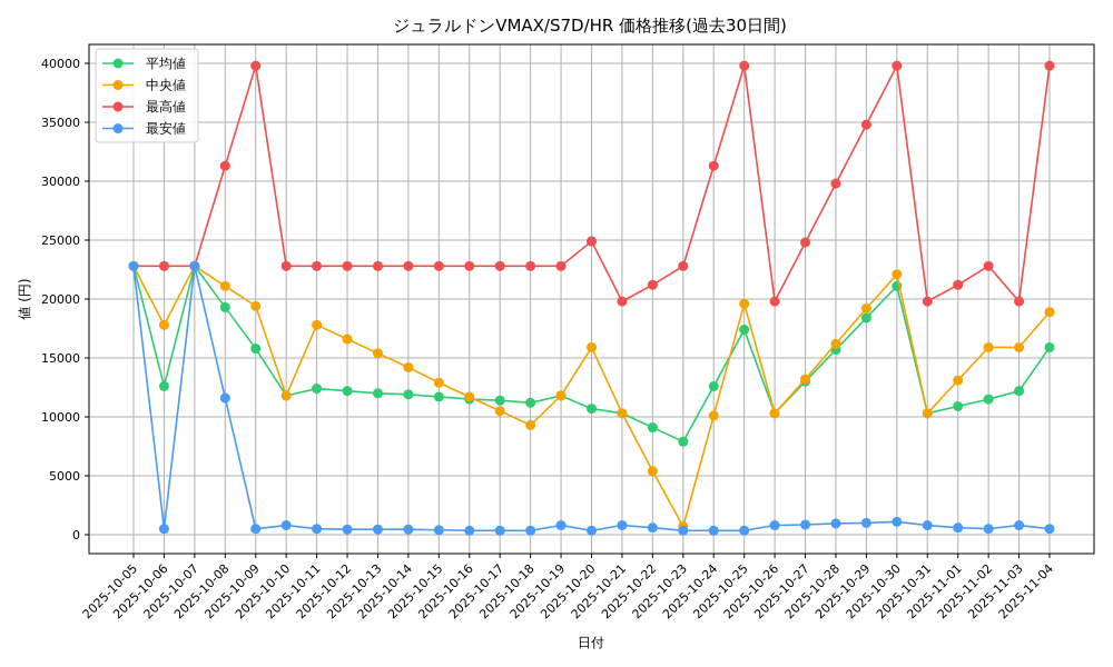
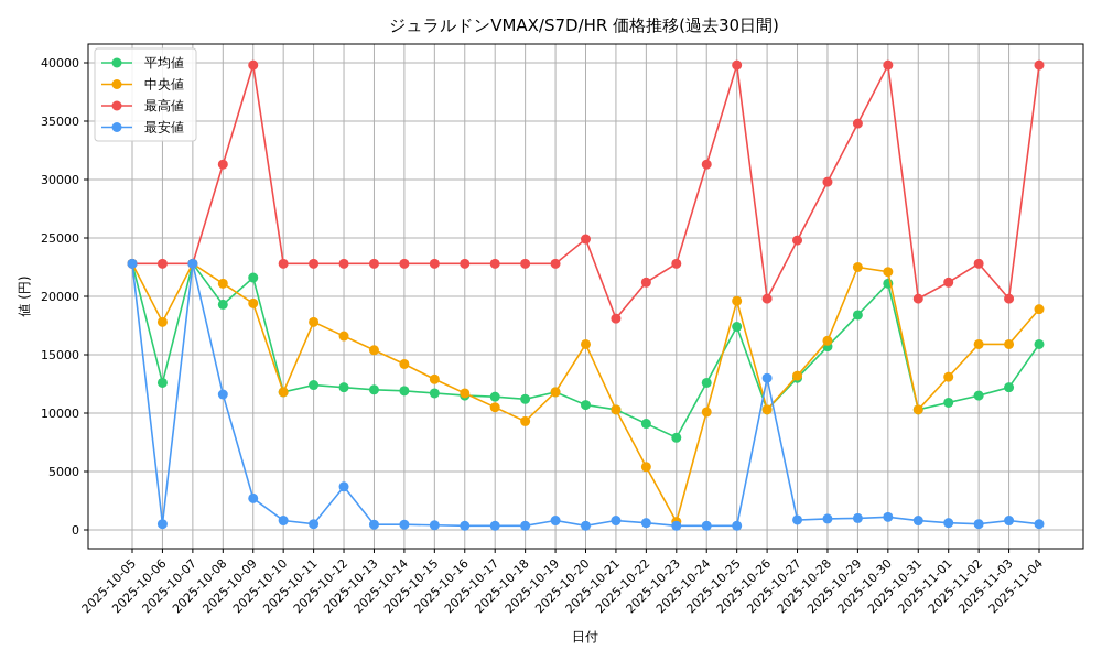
平均値/2025-10-09: 15800 -> 21600
最安値/2025-10-09: 500 -> 2700
最安値/2025-10-12: 400 -> 3700
最高値/2025-10-21: 19800 -> 18100
最安値/2025-10-26: 800 -> 13000
中央値/2025-10-29: 19200 -> 22500
